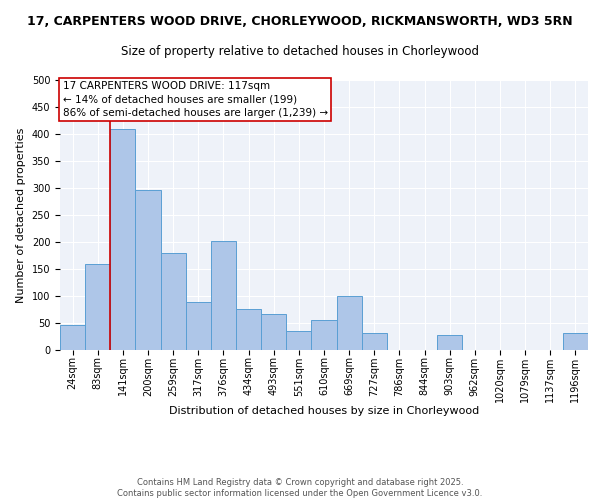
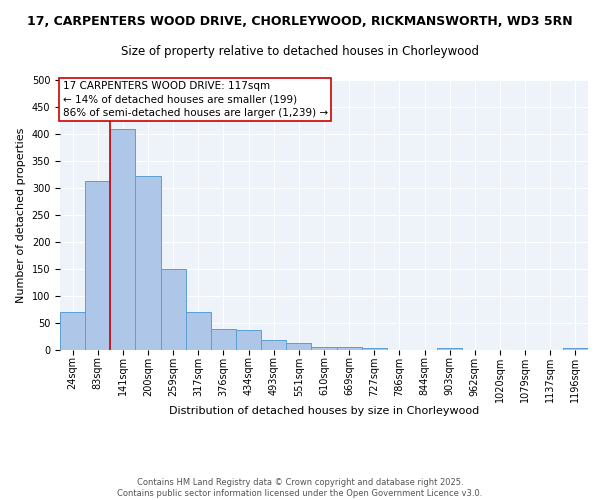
24sqm: 46 -> 71
83sqm: 160 -> 313
200sqm: 296 -> 323
259sqm: 180 -> 150
317sqm: 88 -> 70
376sqm: 202 -> 38
434sqm: 76 -> 37
493sqm: 66 -> 18
551sqm: 36 -> 13
610sqm: 56 -> 6
669sqm: 100 -> 6
727sqm: 32 -> 4
903sqm: 28 -> 3
1196sqm: 32 -> 3
